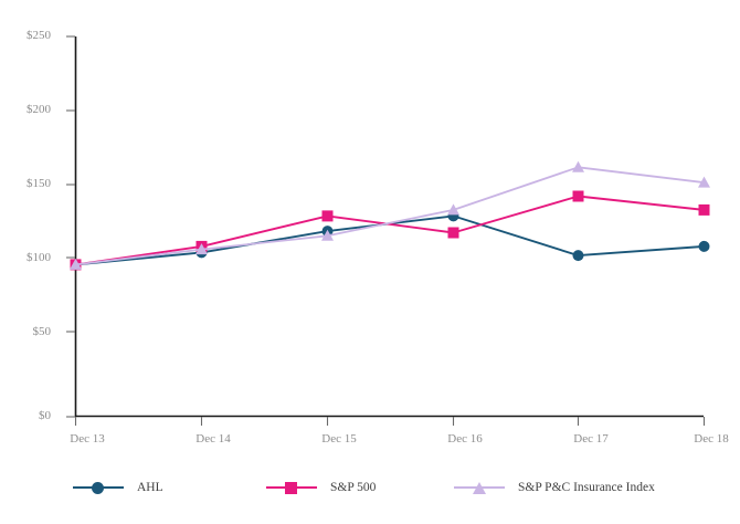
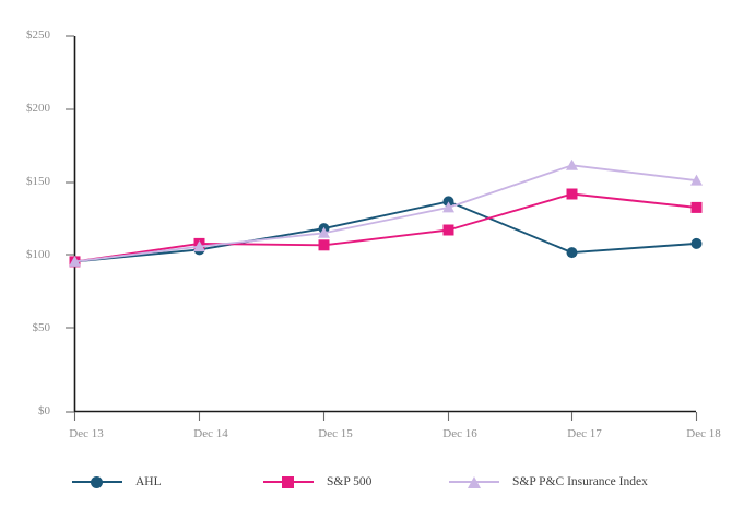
S&P 500/Dec 15: $132 -> $111
AHL/Dec 16: $132 -> $140
